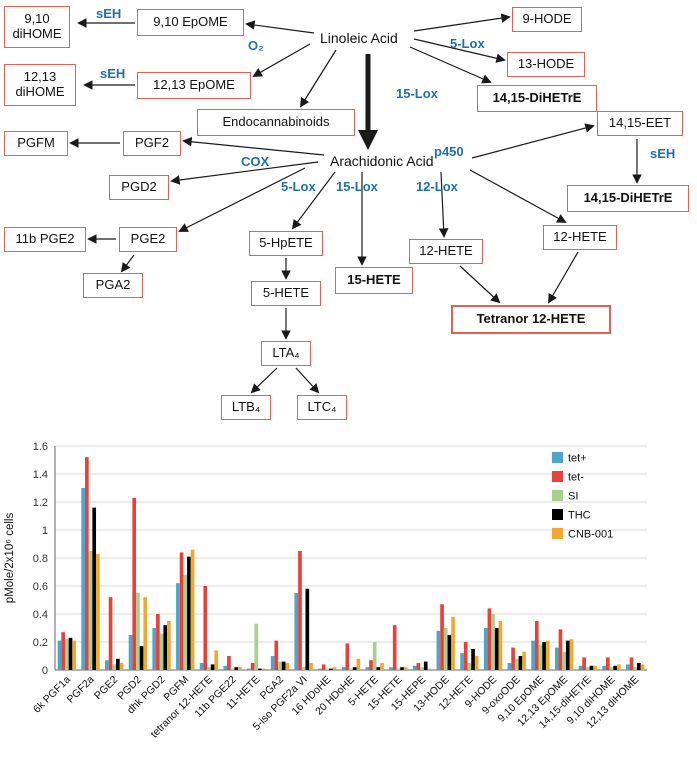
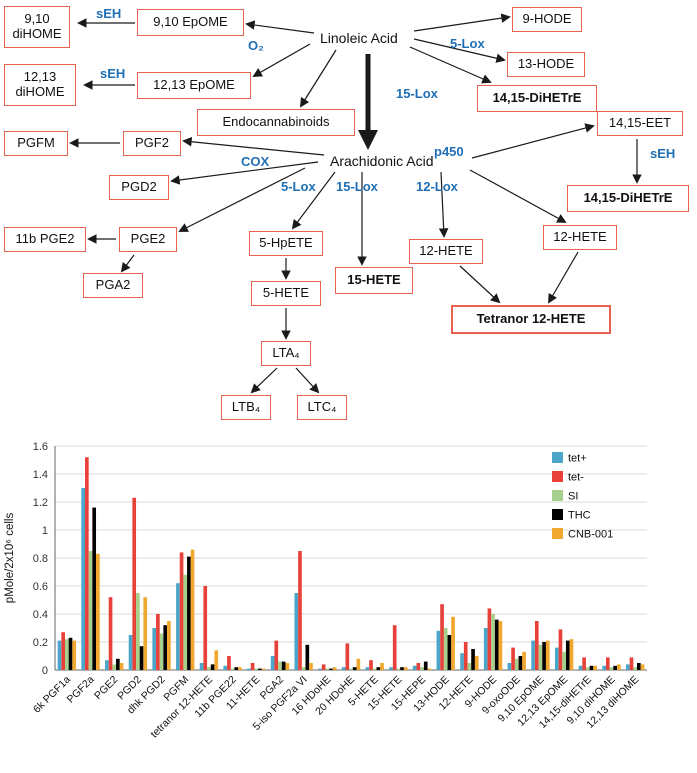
SI/11-HETE: 0.33 -> 0.01
THC/5-iso PGF2a VI: 0.58 -> 0.18
SI/5-HETE: 0.20 -> 0.01
THC/9-HODE: 0.30 -> 0.36
